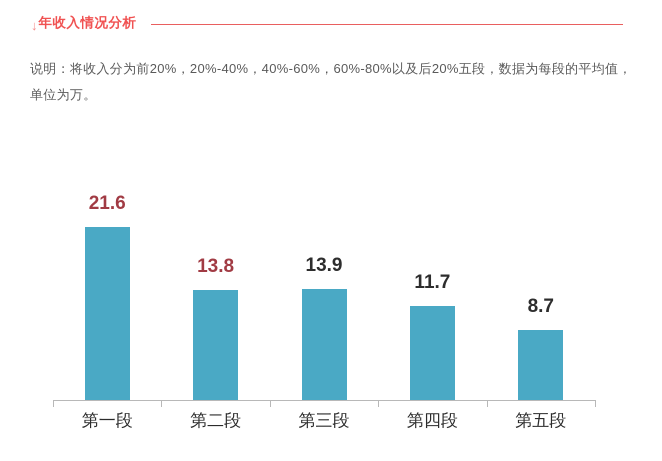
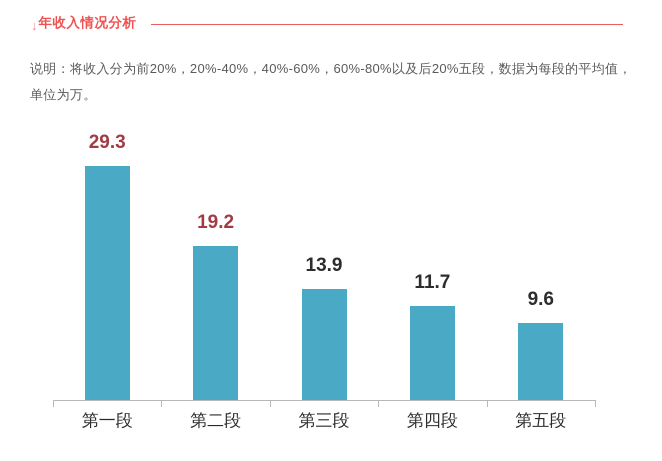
第一段: 21.6 -> 29.3
第二段: 13.8 -> 19.2
第五段: 8.7 -> 9.6
